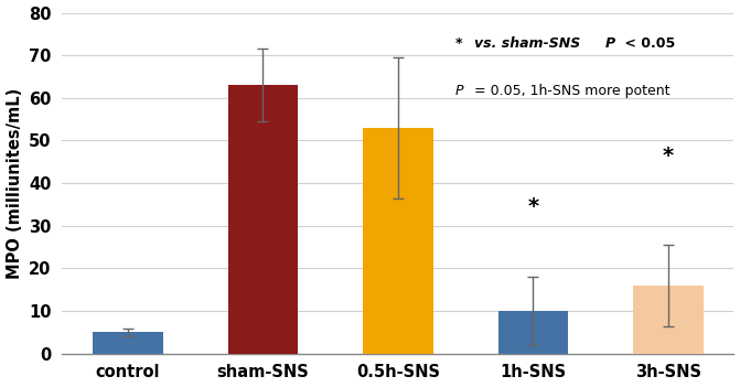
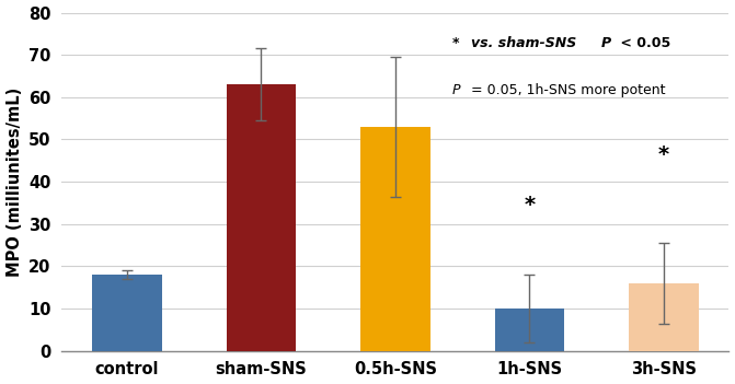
control: 5 -> 18
